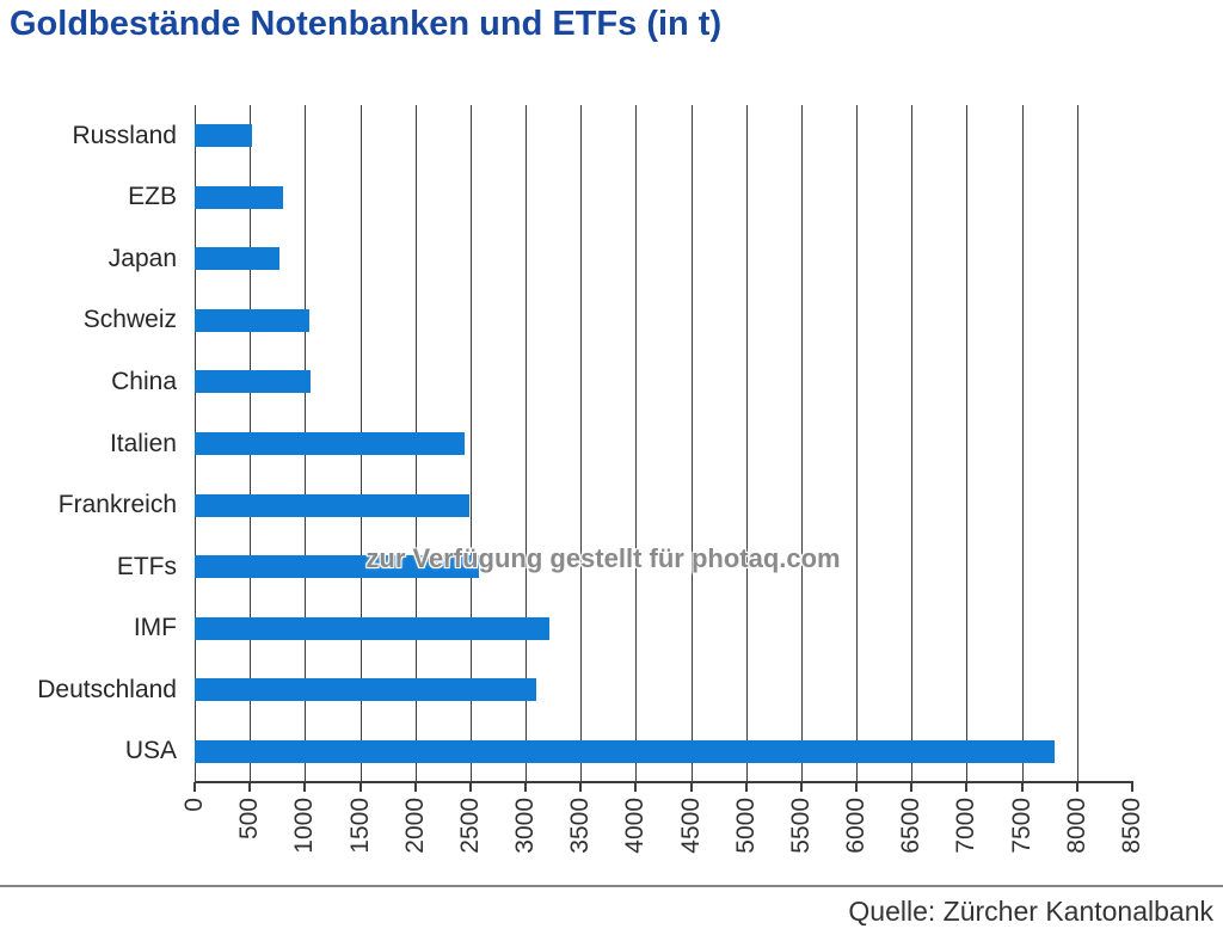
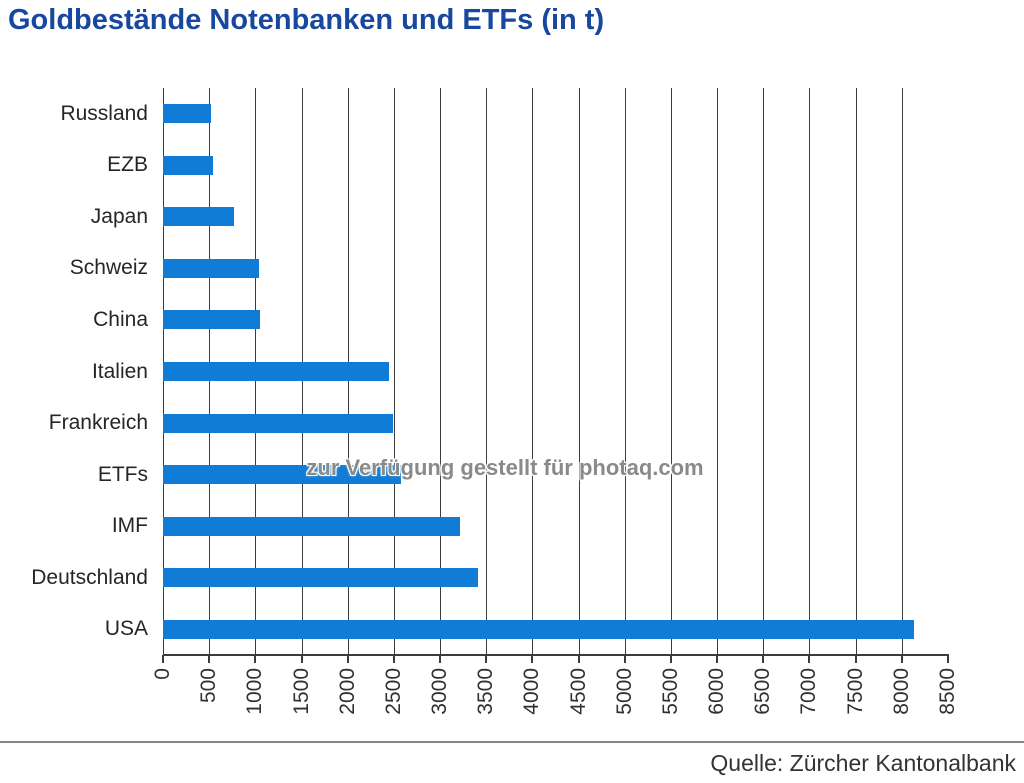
EZB: 800 -> 500
Deutschland: 3100 -> 3400
USA: 7800 -> 8100
